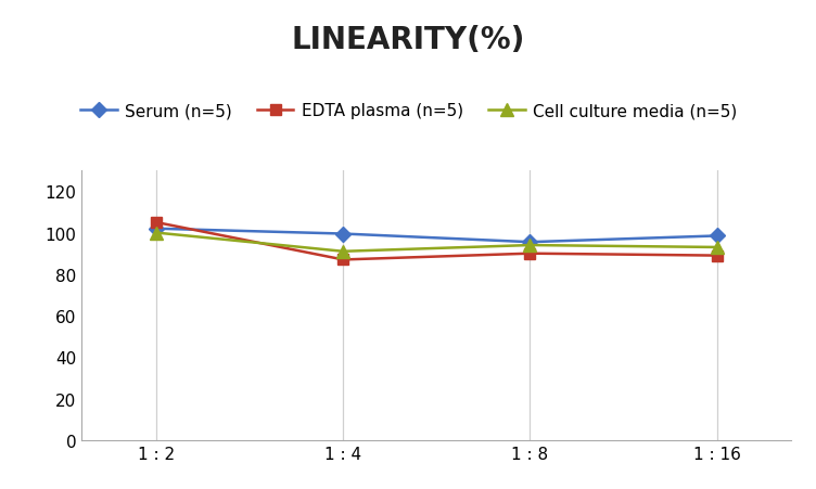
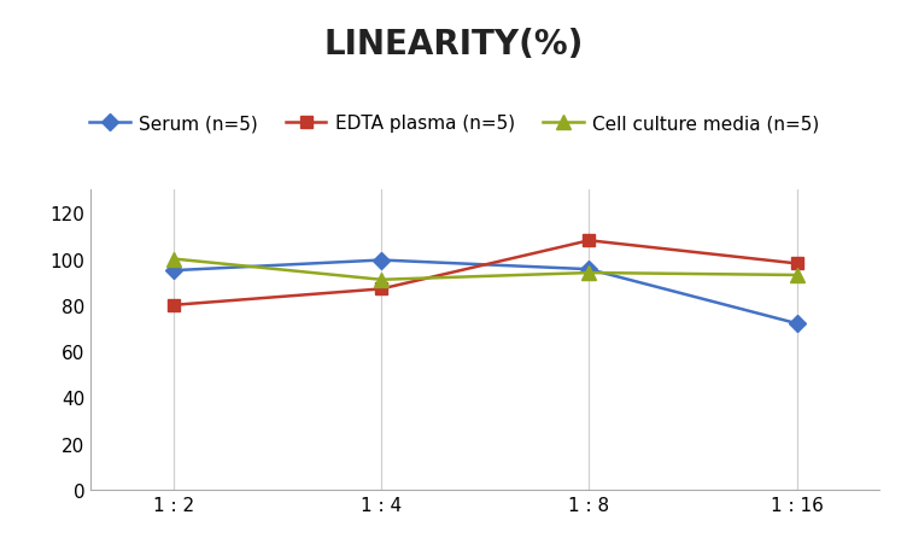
Serum (n=5)/1 : 2: 102 -> 95
EDTA plasma (n=5)/1 : 2: 105 -> 80
EDTA plasma (n=5)/1 : 8: 90 -> 108
Serum (n=5)/1 : 16: 98 -> 72
EDTA plasma (n=5)/1 : 16: 89 -> 98
